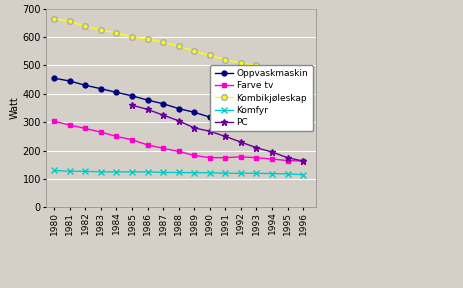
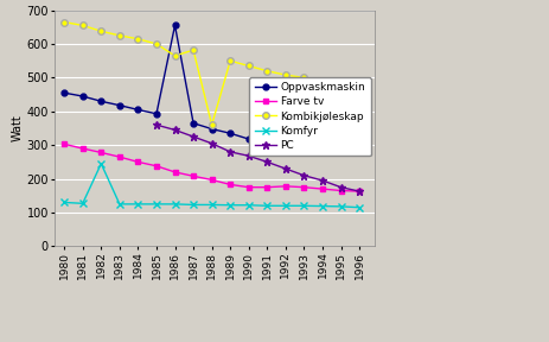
Komfyr/1982: 127 -> 245
Oppvaskmaskin/1986: 378 -> 655
Kombikjøleskap/1986: 593 -> 565
Kombikjøleskap/1988: 568 -> 360
